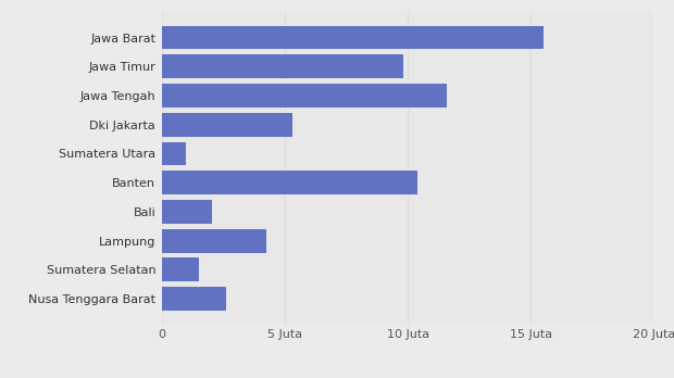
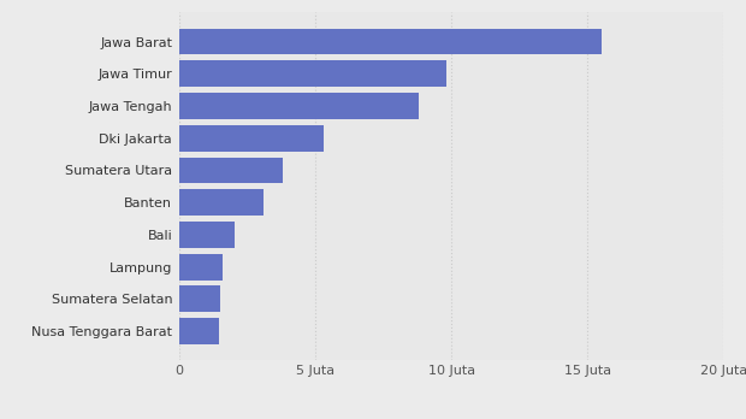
Jawa Tengah: 11.60 Juta -> 8.80 Juta
Sumatera Utara: 1.00 Juta -> 3.80 Juta
Banten: 10.40 Juta -> 3.10 Juta
Lampung: 4.25 Juta -> 1.62 Juta
Nusa Tenggara Barat: 2.60 Juta -> 1.48 Juta
